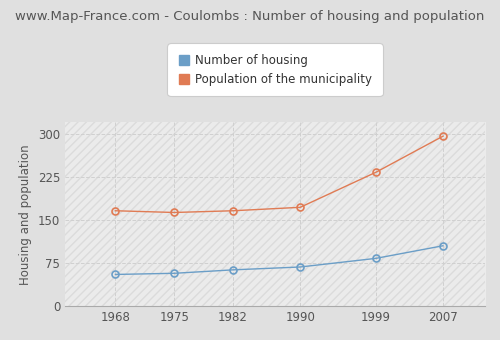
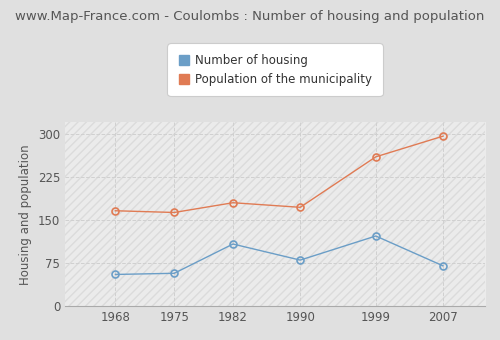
Number of housing/1982: 63 -> 108
Population of the municipality/1982: 166 -> 180
Number of housing/1990: 68 -> 80
Number of housing/1999: 83 -> 122
Population of the municipality/1999: 233 -> 260
Number of housing/2007: 105 -> 70
